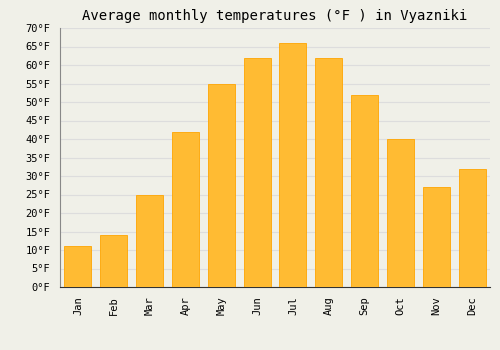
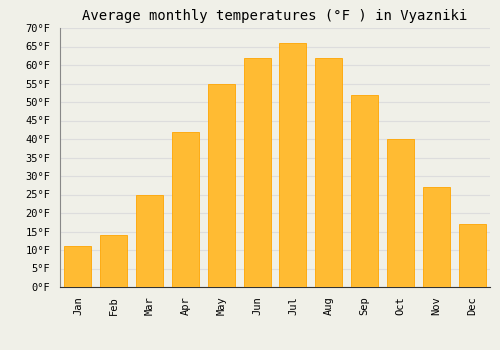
Dec: 32°F -> 17°F
